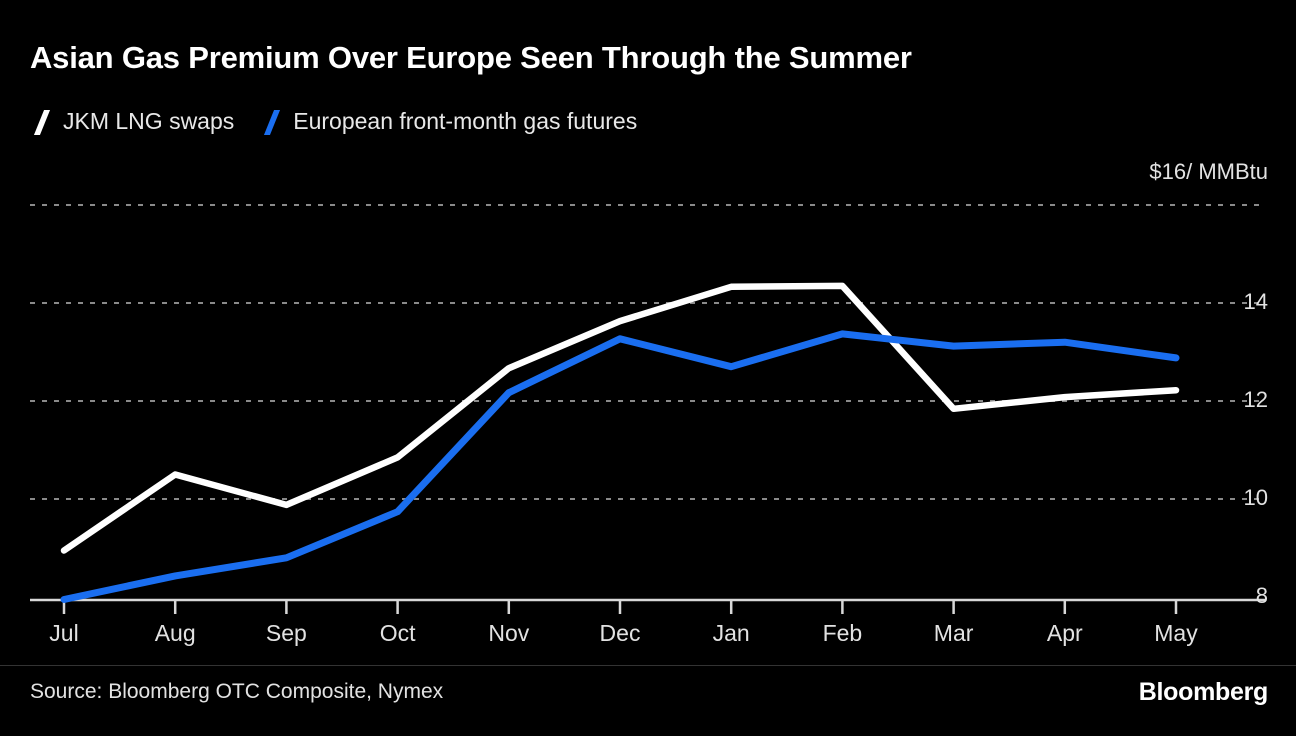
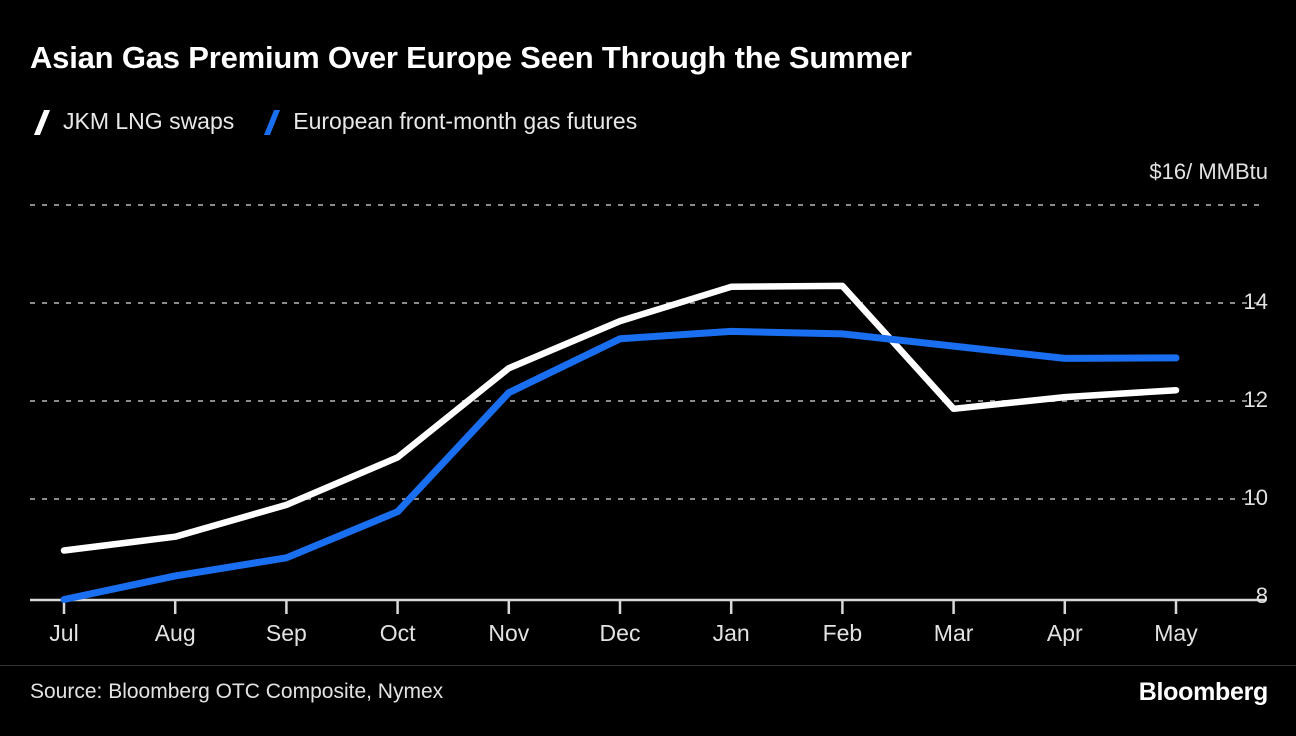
JKM LNG swaps/Aug: 10.5 -> 9.2
European front-month gas futures/Jan: 12.7 -> 13.4
European front-month gas futures/Apr: 13.2 -> 12.9
